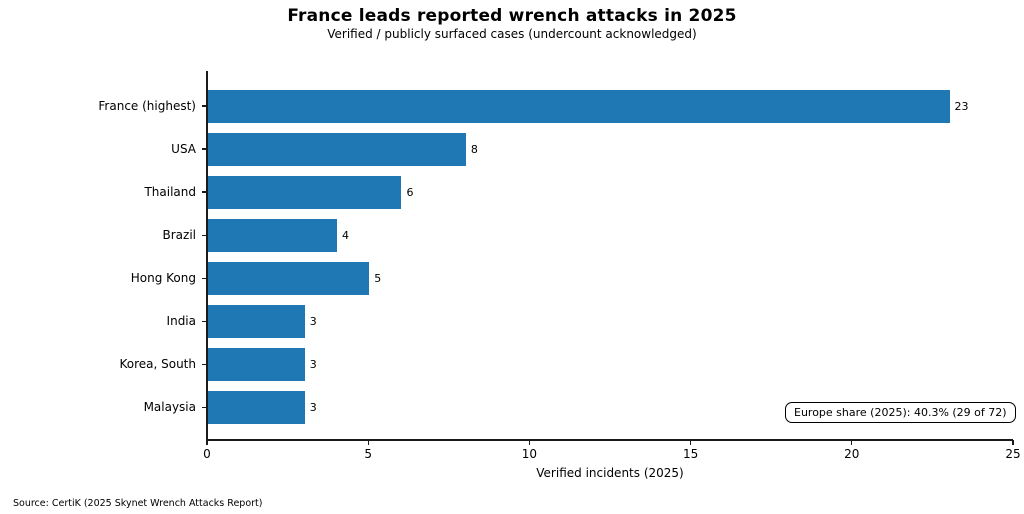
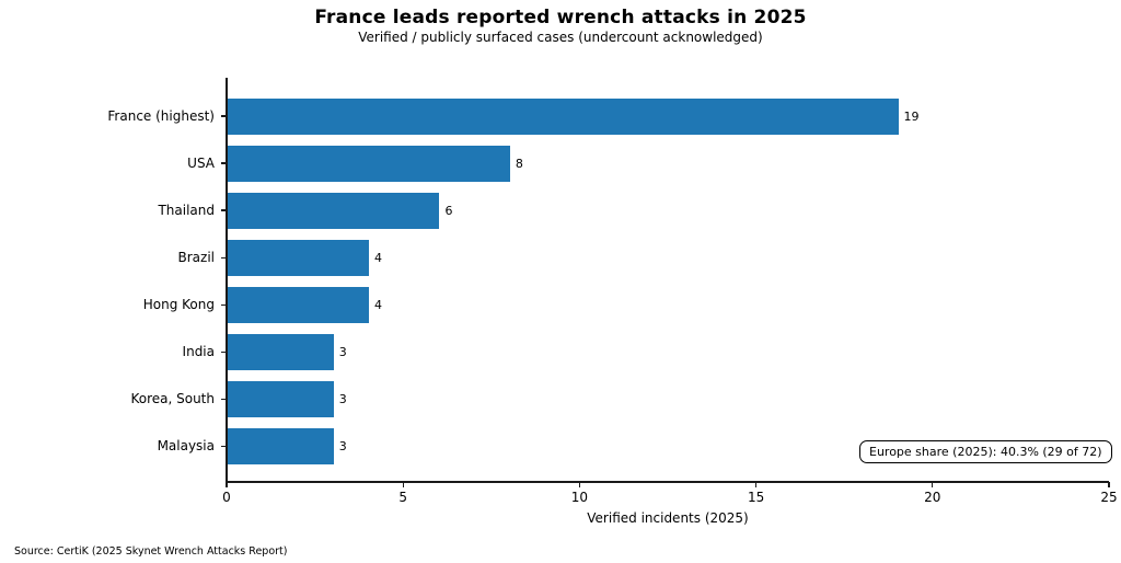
France (highest): 23 -> 19
Hong Kong: 5 -> 4
